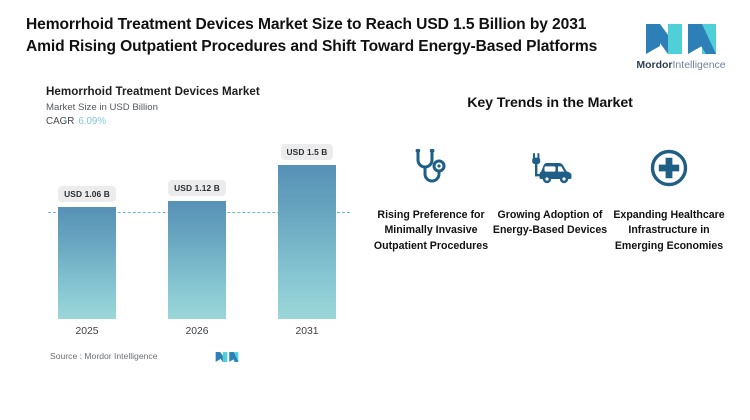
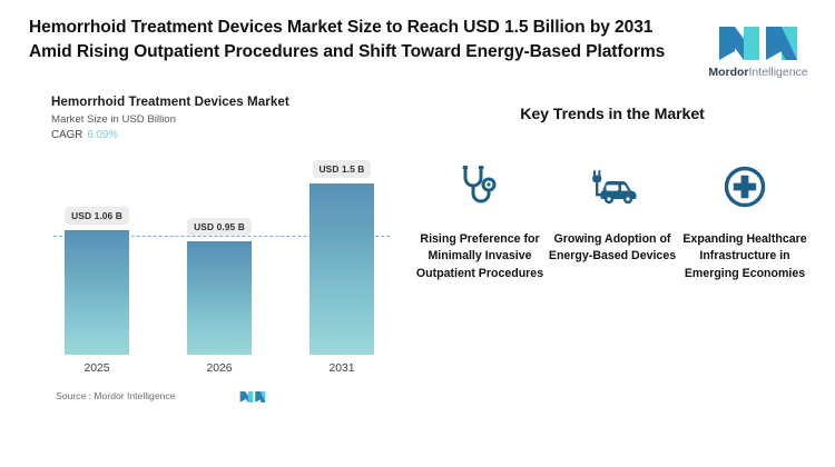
2026: 1.12 -> 0.95
